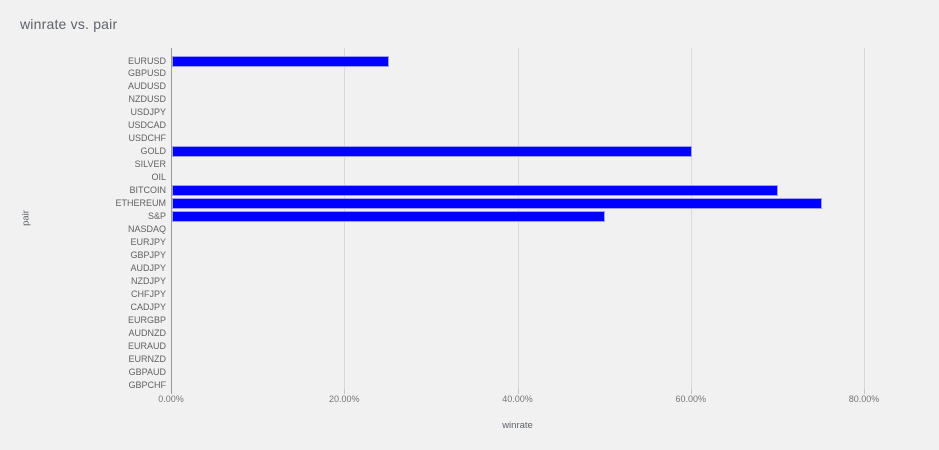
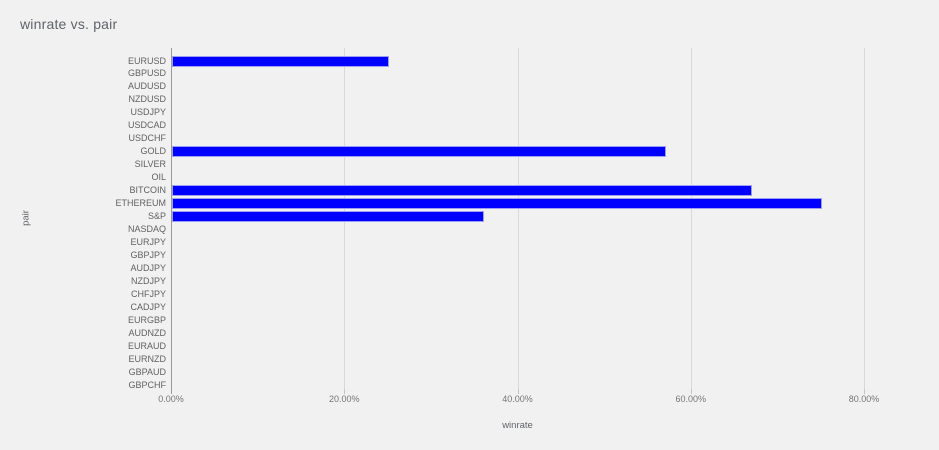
GOLD: 60% -> 57%
BITCOIN: 70% -> 67%
S&P: 50% -> 36%
